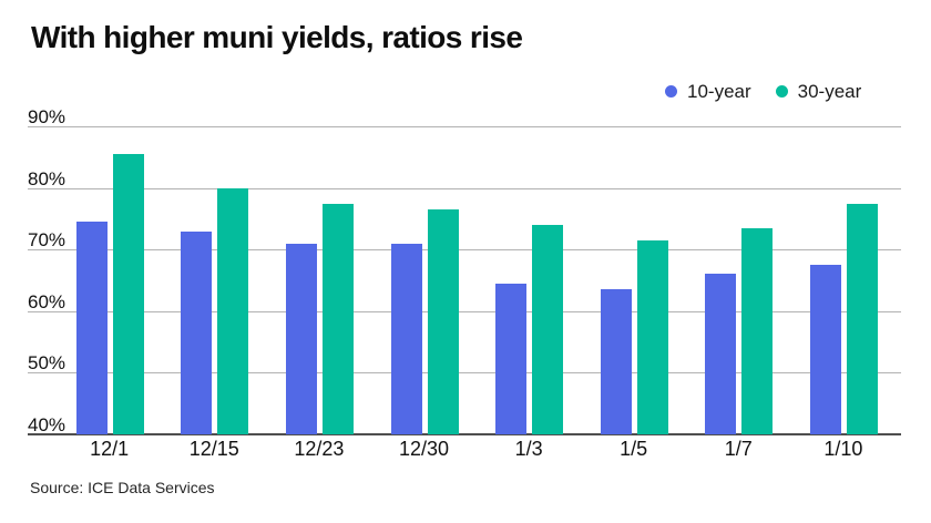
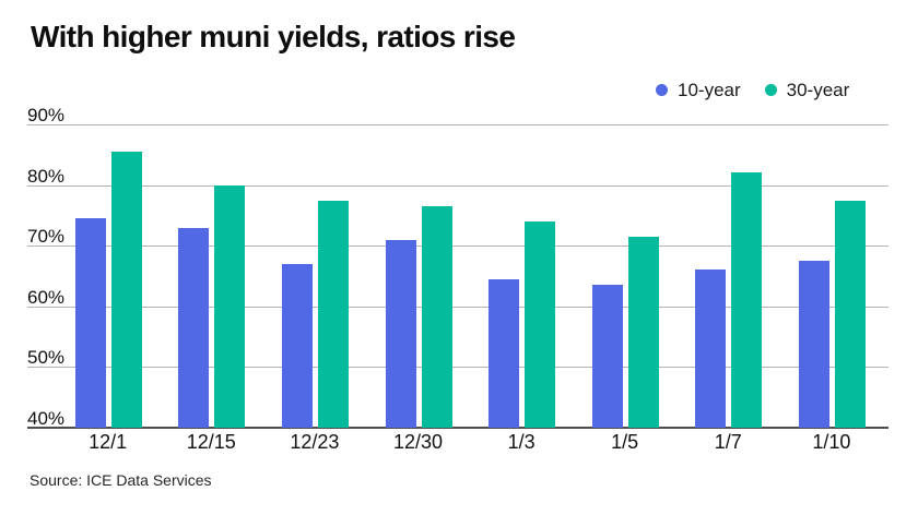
10-year/12/23: 71% -> 67%
30-year/1/7: 74% -> 82%
